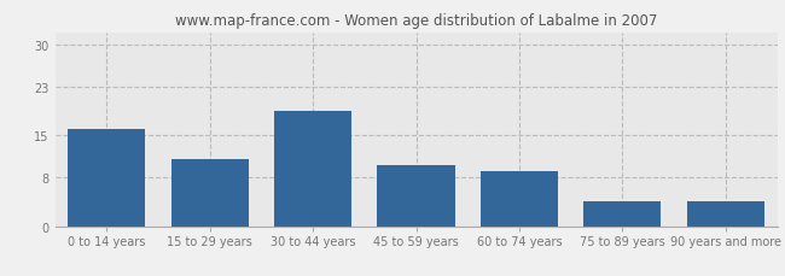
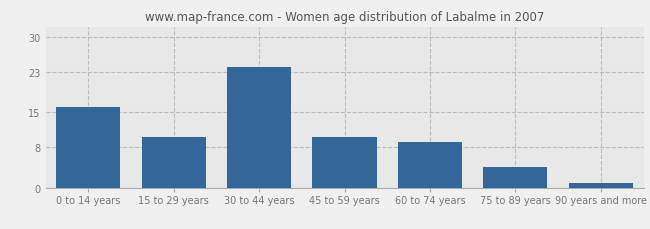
15 to 29 years: 11 -> 10
30 to 44 years: 19 -> 24
90 years and more: 4 -> 1
